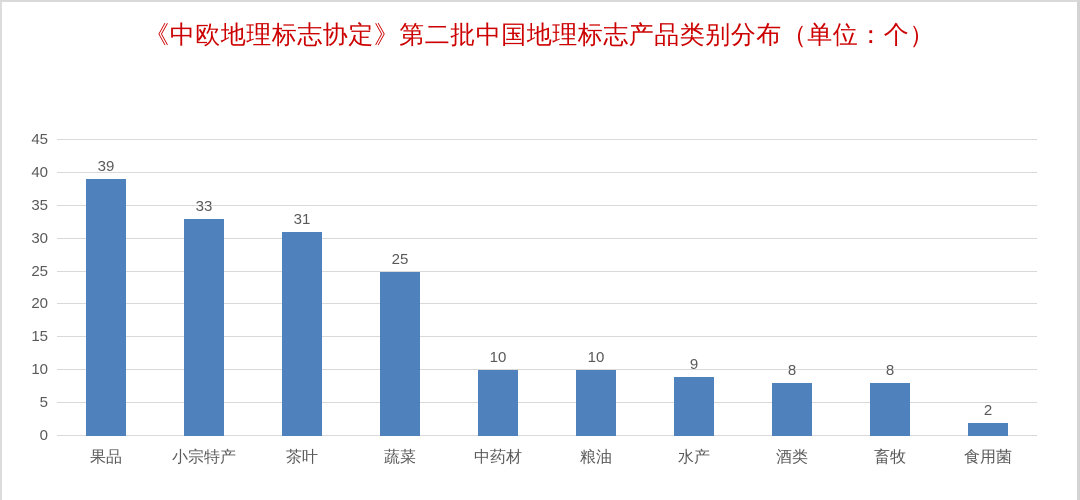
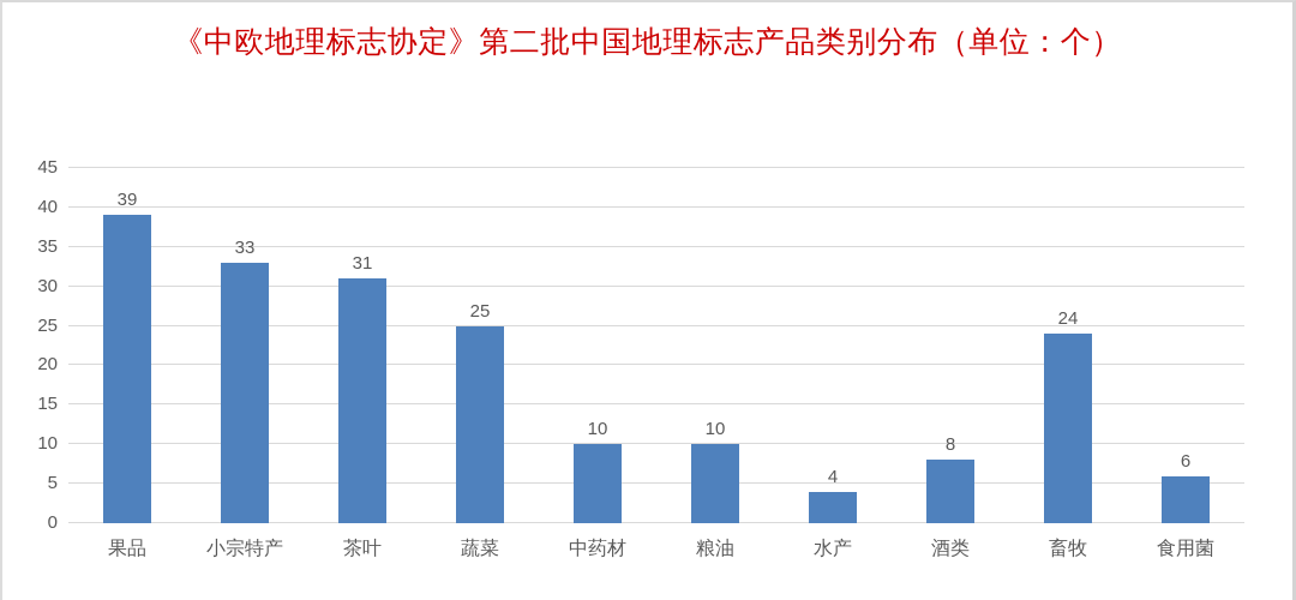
水产: 9 -> 4
畜牧: 8 -> 24
食用菌: 2 -> 6
